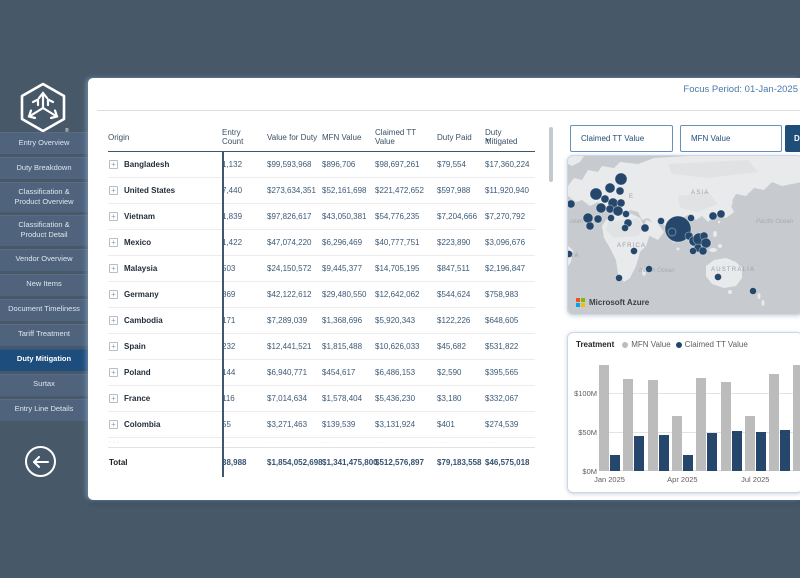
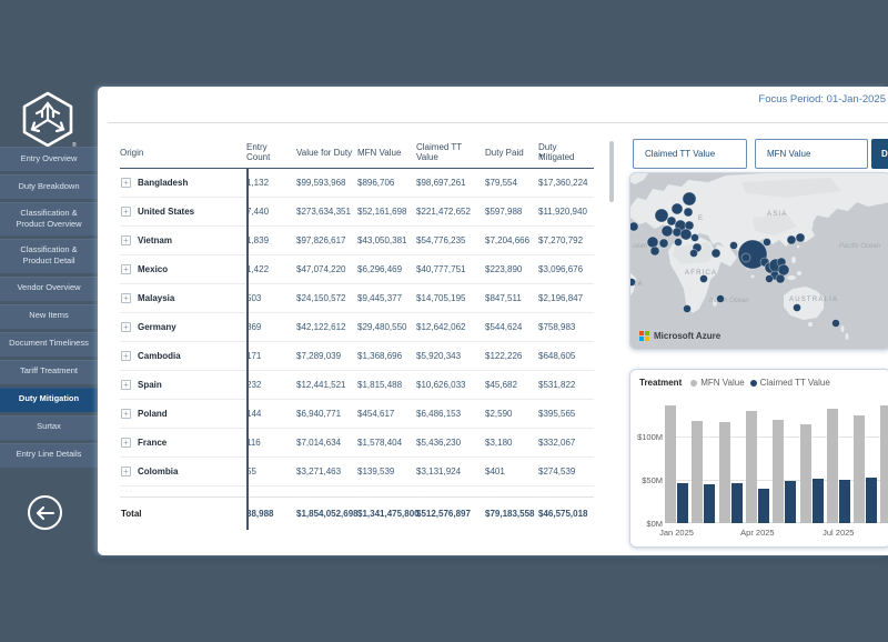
Claimed TT Value/Jan 2025: $20M -> $50M
MFN Value/Apr 2025: $70M -> $130M
Claimed TT Value/Apr 2025: $20M -> $40M
MFN Value/Jul 2025: $70M -> $130M
